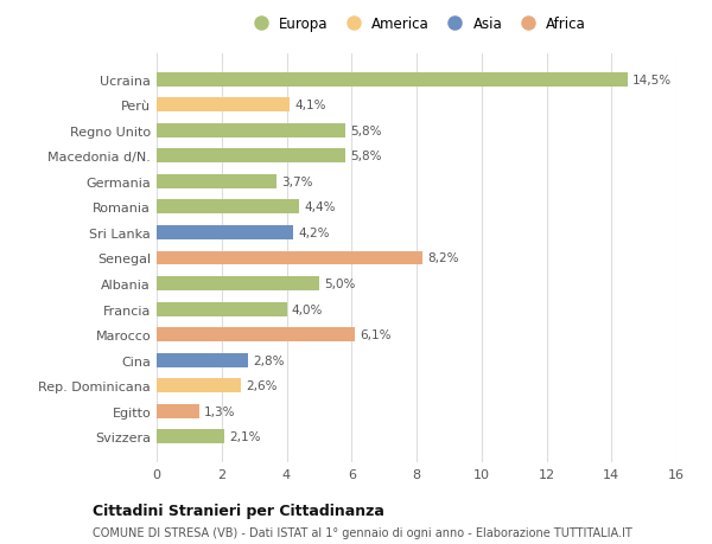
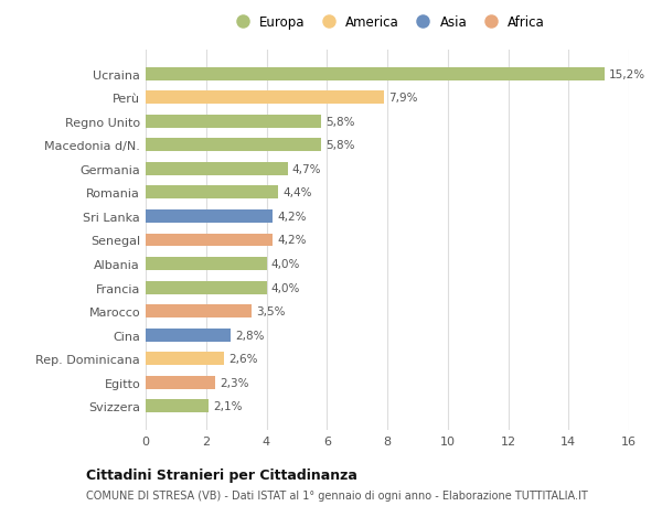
Ucraina: 14,5% -> 15,2%
Perù: 4,1% -> 7,9%
Germania: 3,7% -> 4,7%
Senegal: 8,2% -> 4,2%
Albania: 5,0% -> 4,0%
Marocco: 6,1% -> 3,5%
Egitto: 1,3% -> 2,3%
